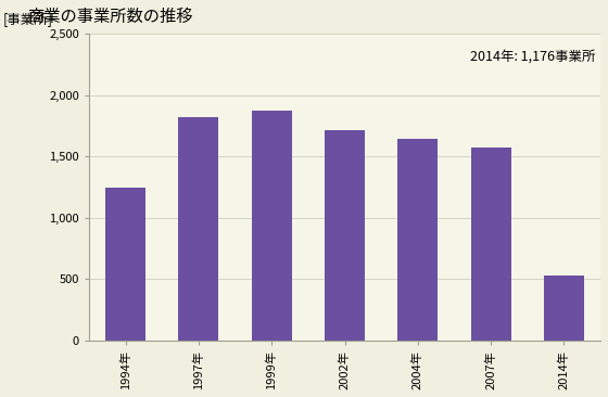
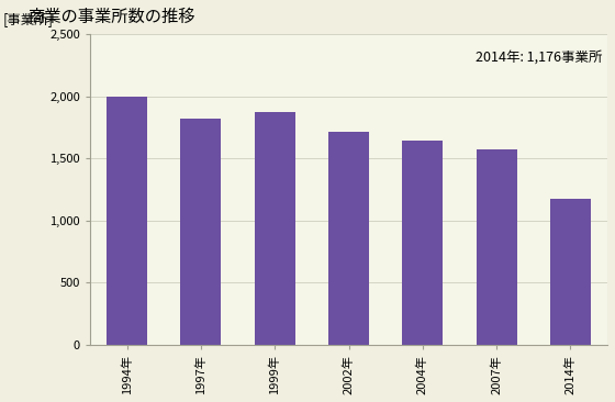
1994年: 1,250 -> 2,000
2014年: 530 -> 1,180
